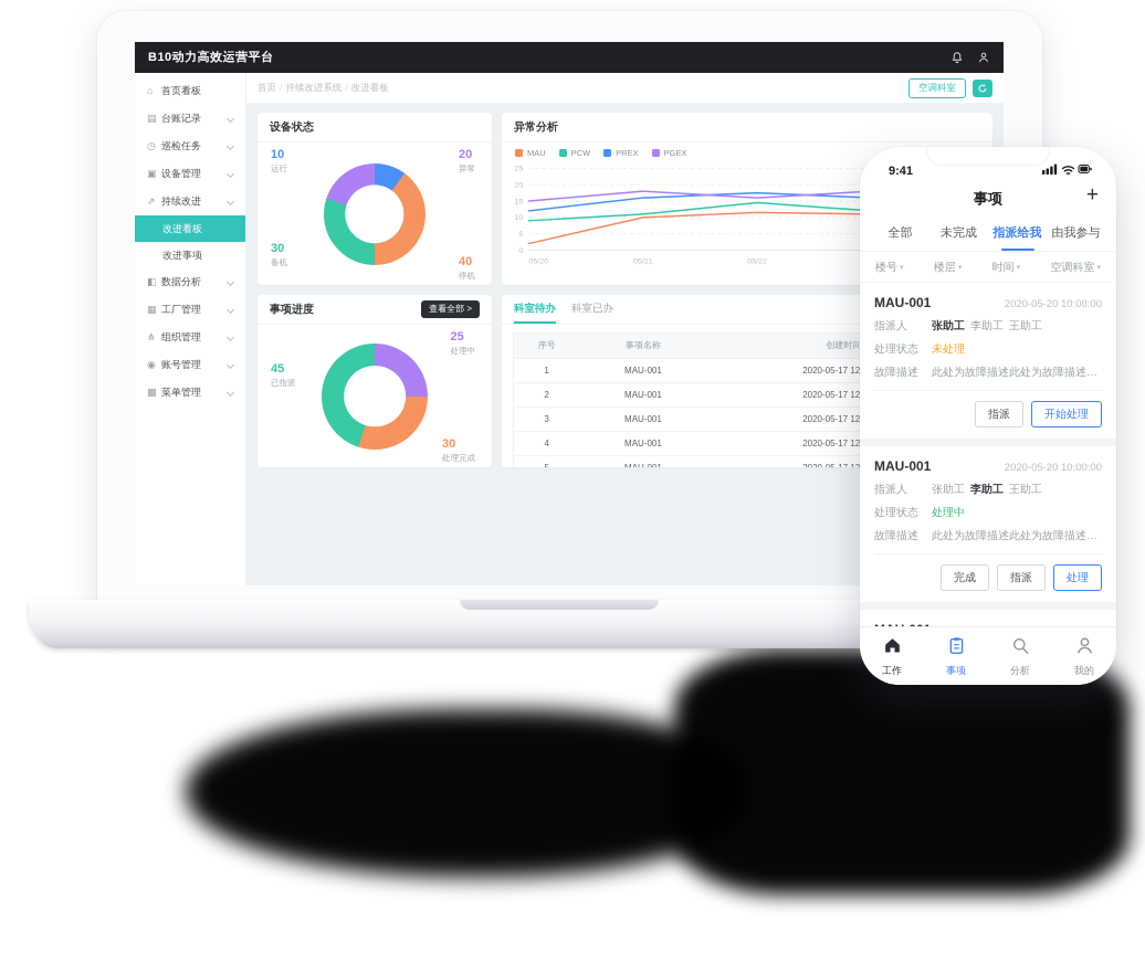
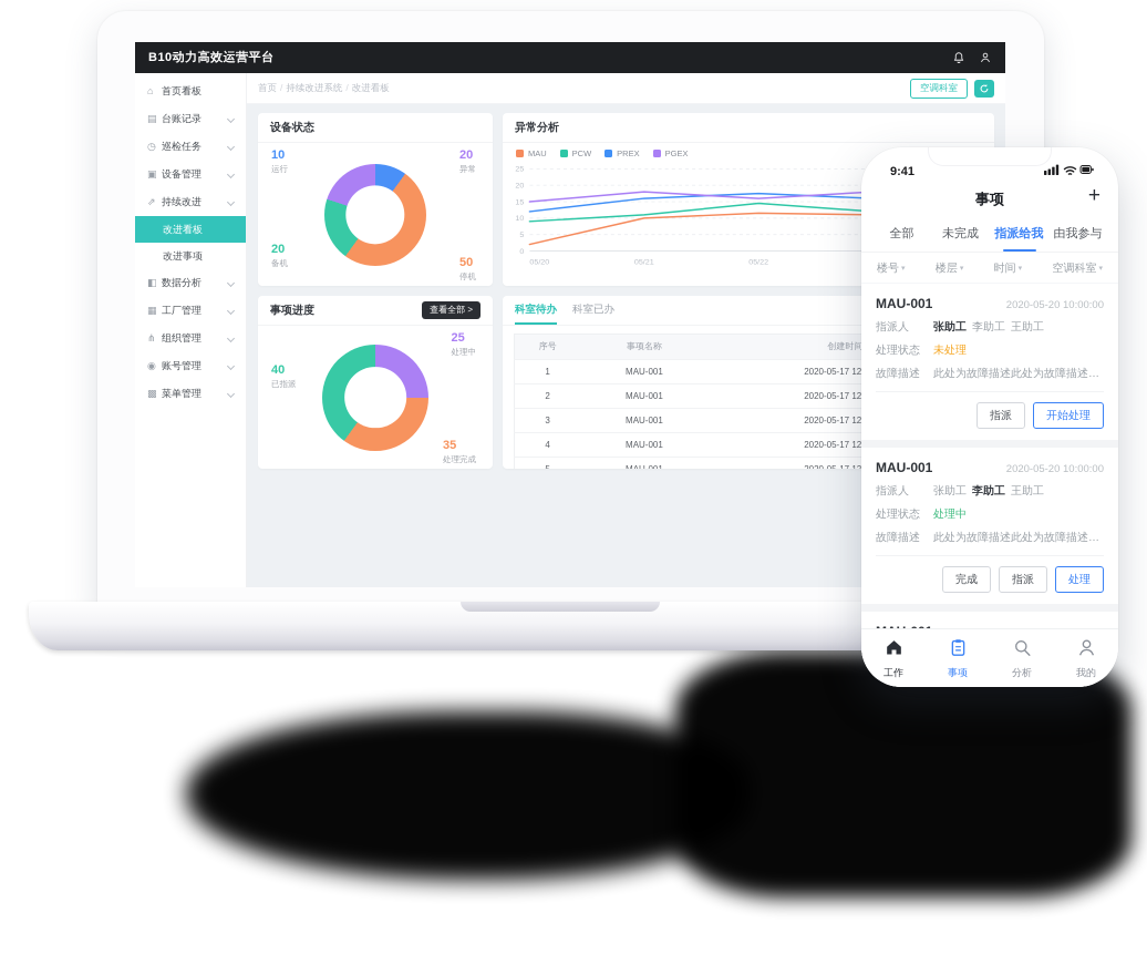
设备状态/停机: 40 -> 50
设备状态/备机: 30 -> 20
事项进度/处理完成: 30 -> 35
事项进度/已指派: 45 -> 40
